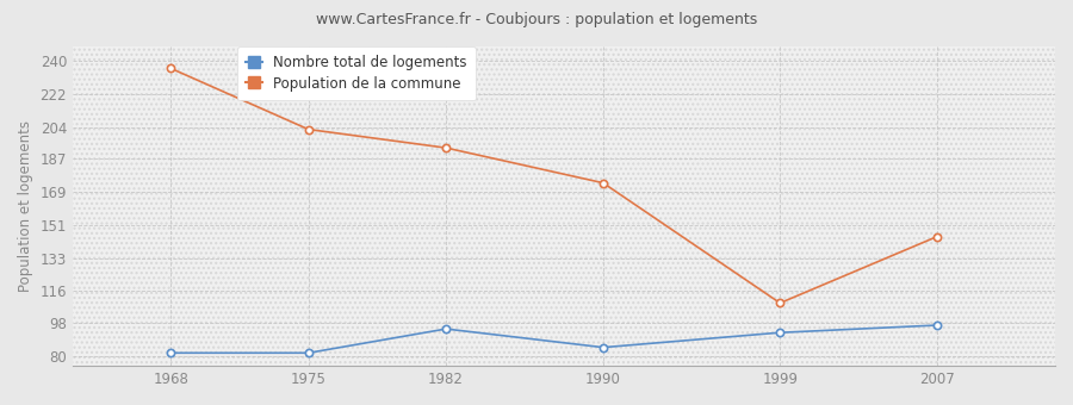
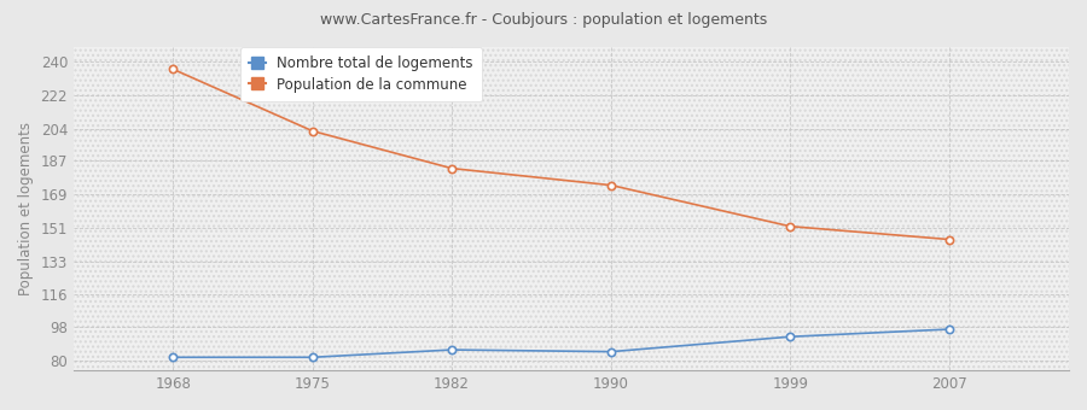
Nombre total de logements/1982: 95 -> 86
Population de la commune/1982: 193 -> 183
Population de la commune/1999: 109 -> 152
